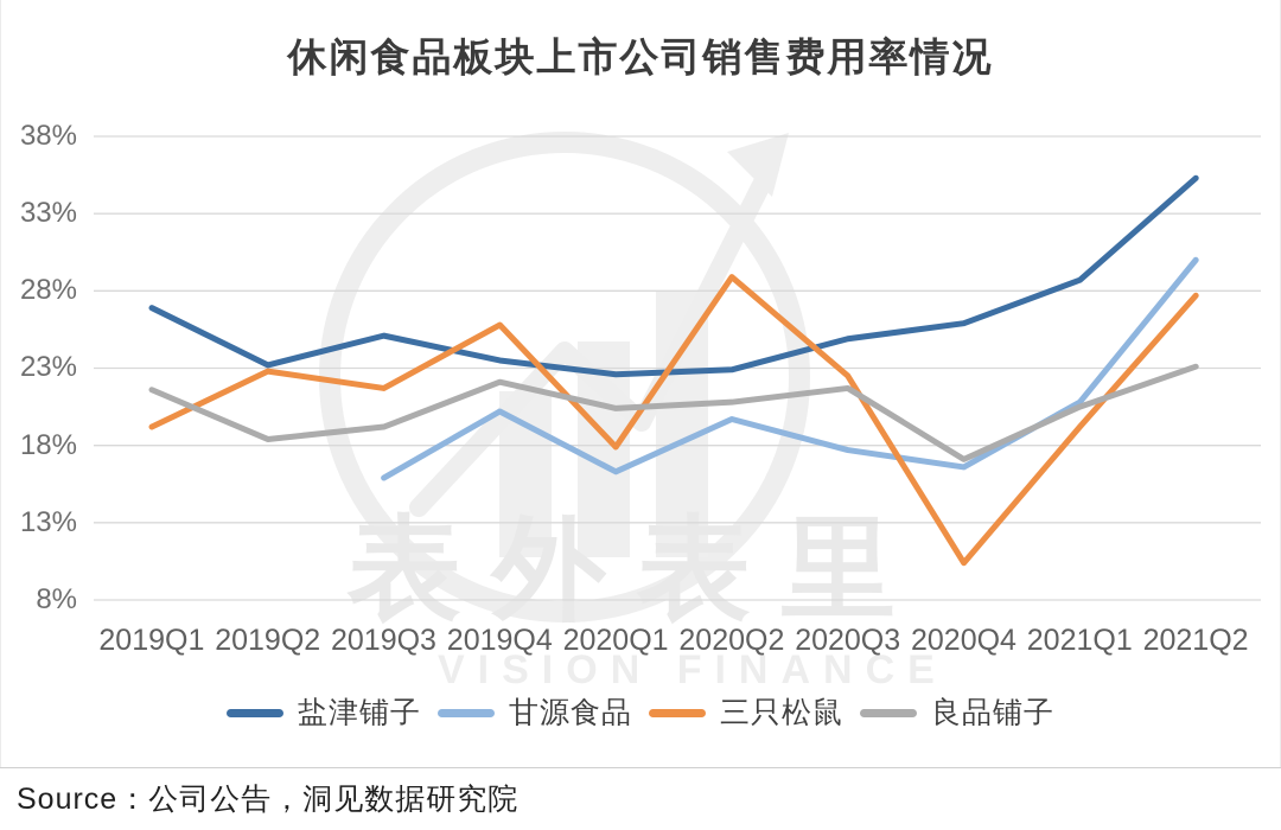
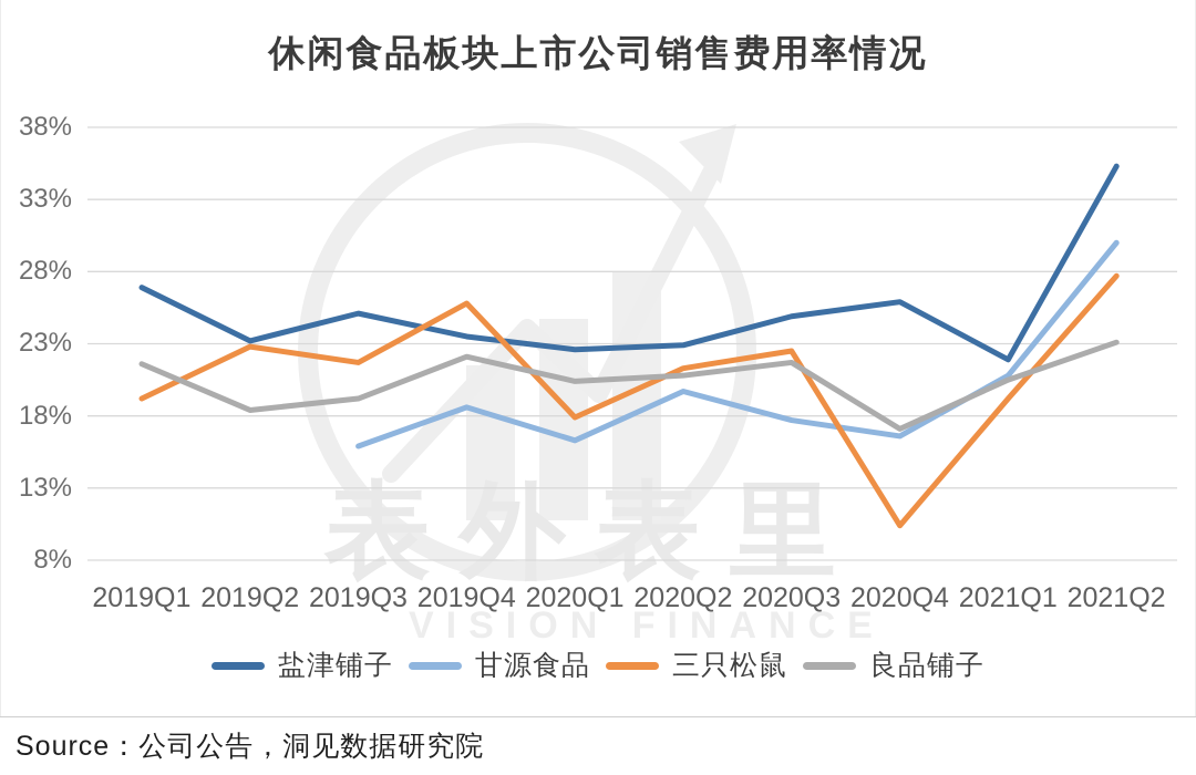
甘源食品/2019Q4: 20.2% -> 18.6%
三只松鼠/2020Q2: 28.9% -> 21.3%
盐津铺子/2021Q1: 28.7% -> 21.9%
